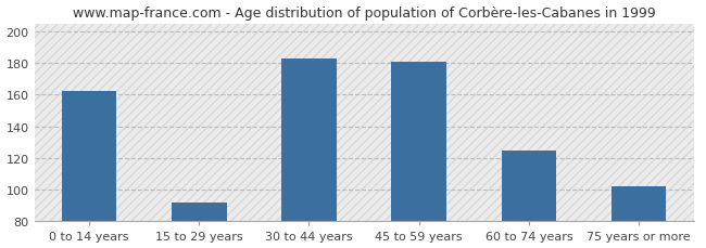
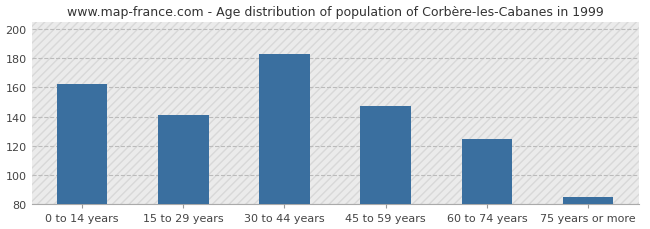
15 to 29 years: 92 -> 141
45 to 59 years: 181 -> 147
75 years or more: 102 -> 85
